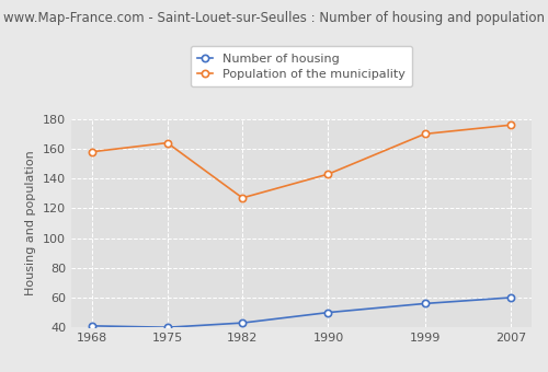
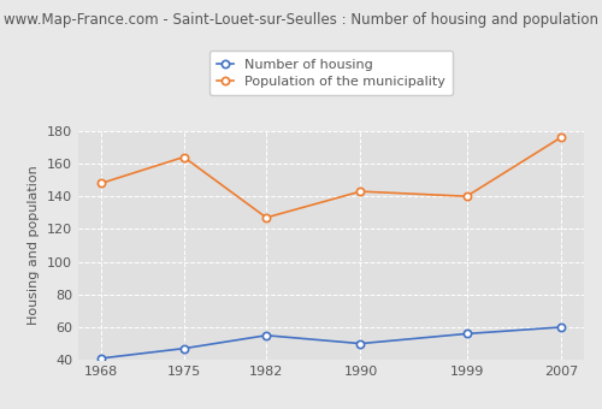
Population of the municipality/1968: 158 -> 148
Number of housing/1975: 40 -> 47
Number of housing/1982: 43 -> 55
Population of the municipality/1999: 170 -> 140
